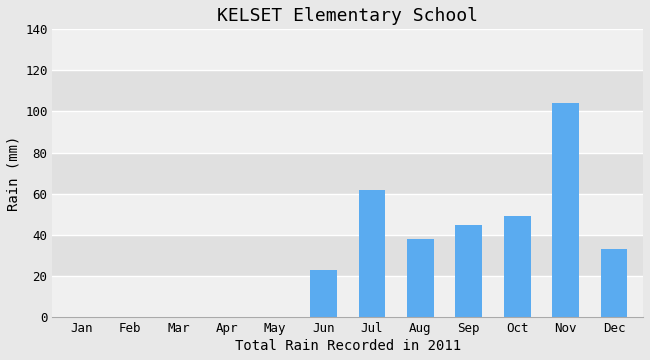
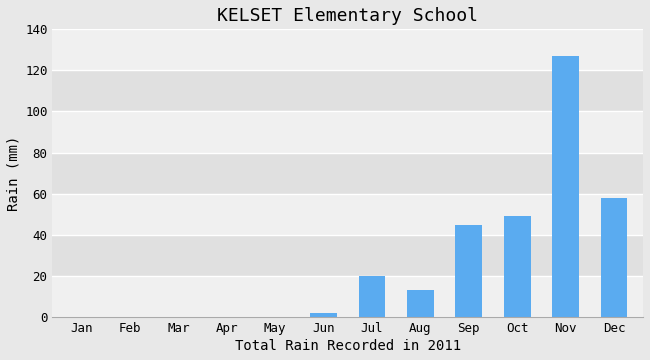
Jun: 23 -> 2
Jul: 62 -> 20
Aug: 38 -> 13
Nov: 104 -> 127
Dec: 33 -> 58
